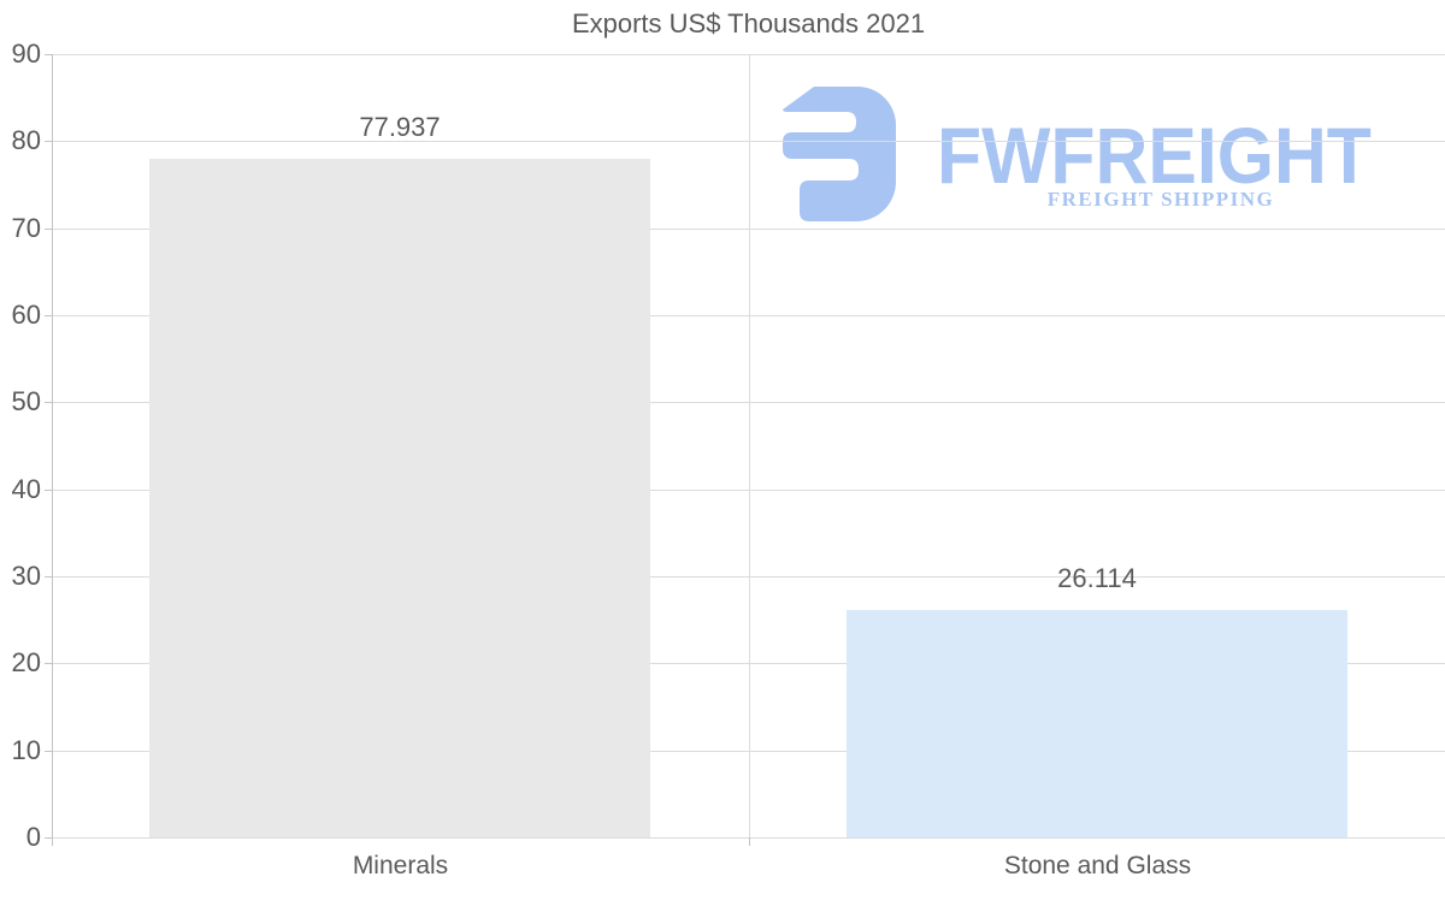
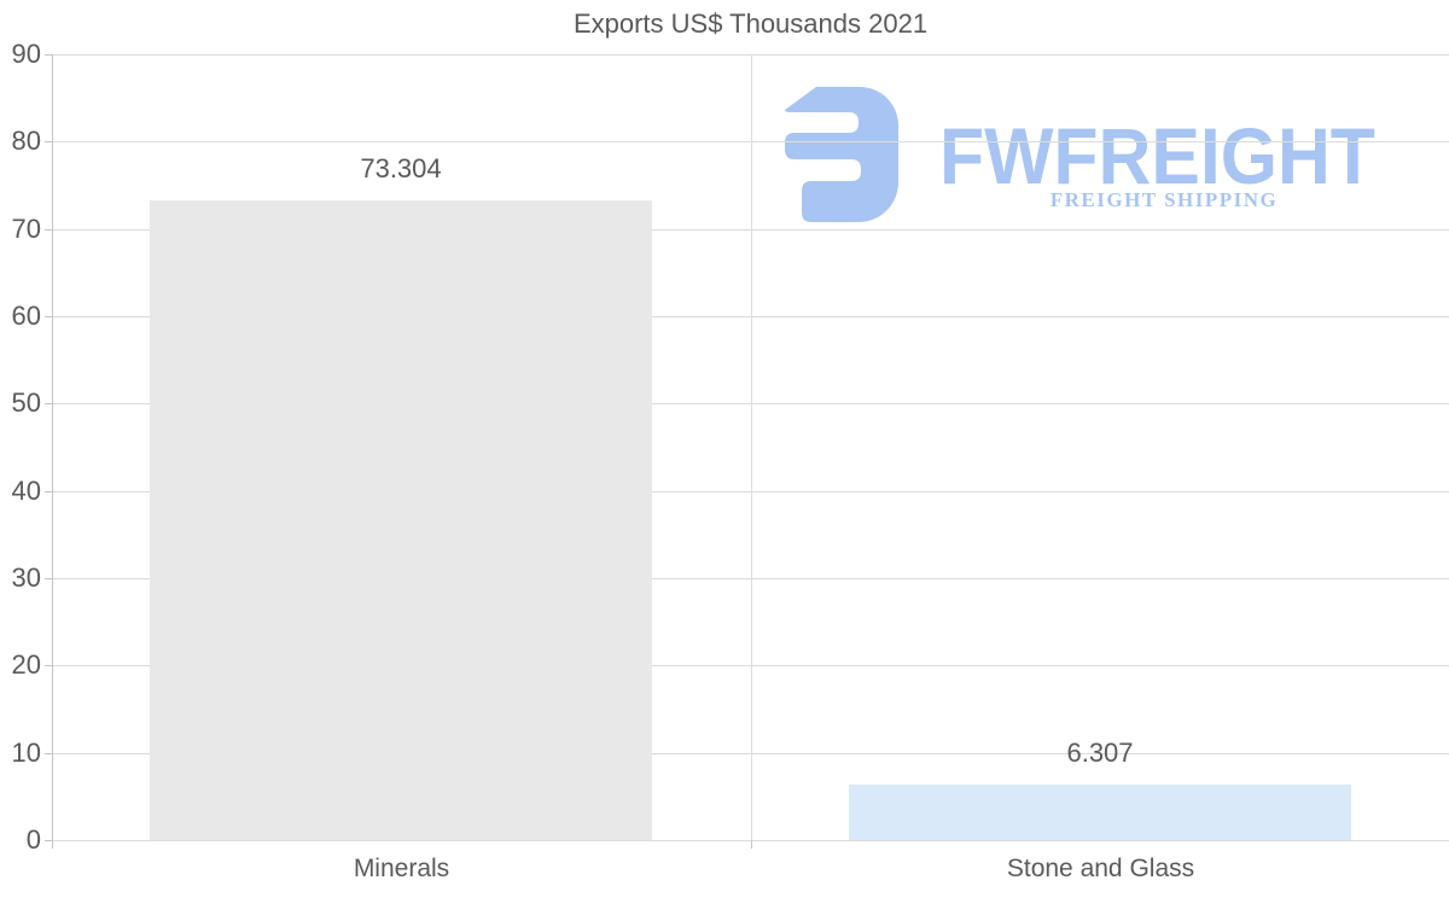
Minerals: 77.937 -> 73.304
Stone and Glass: 26.114 -> 6.307
